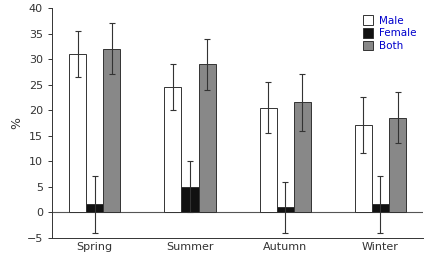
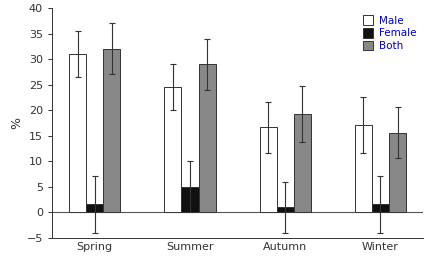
Male/Autumn: 20.5 -> 16.6
Both/Autumn: 21.5 -> 19.2
Both/Winter: 18.5 -> 15.6
